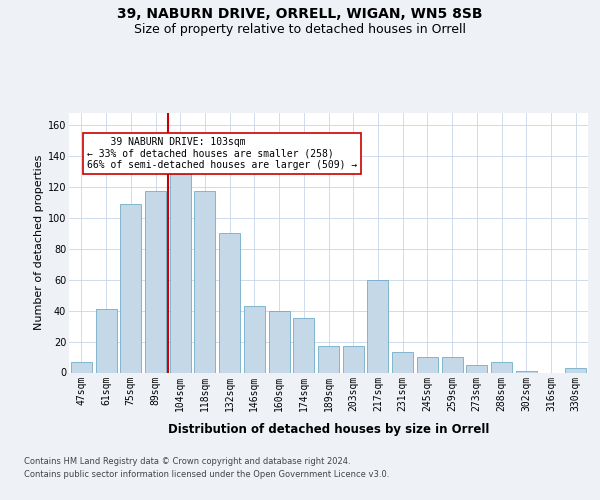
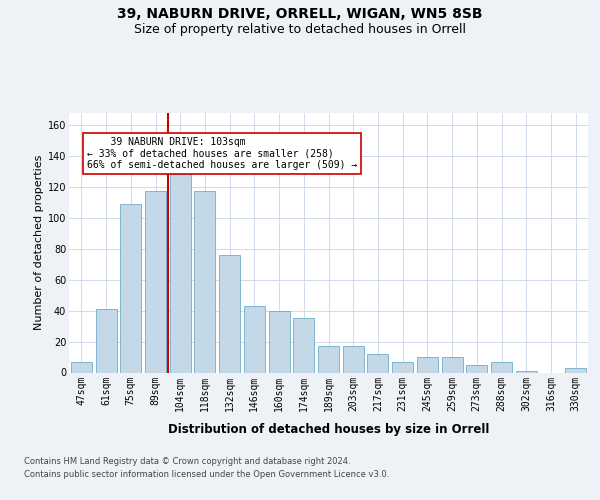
132sqm: 90 -> 76
217sqm: 60 -> 12
231sqm: 13 -> 7
